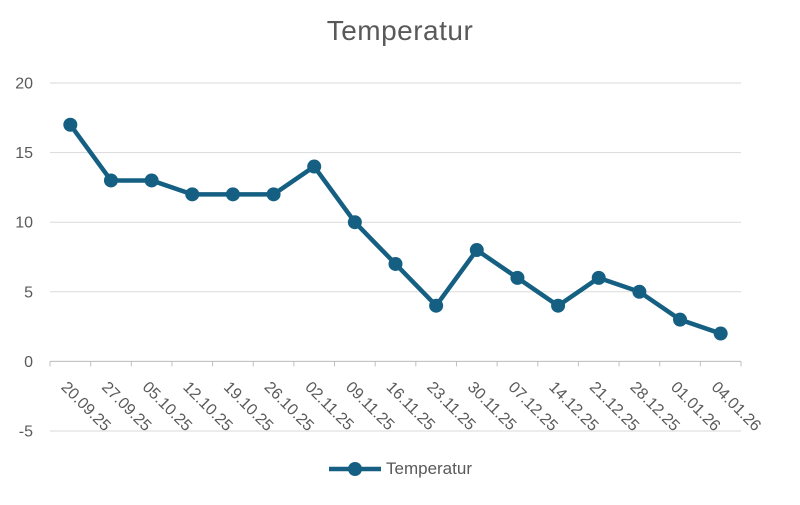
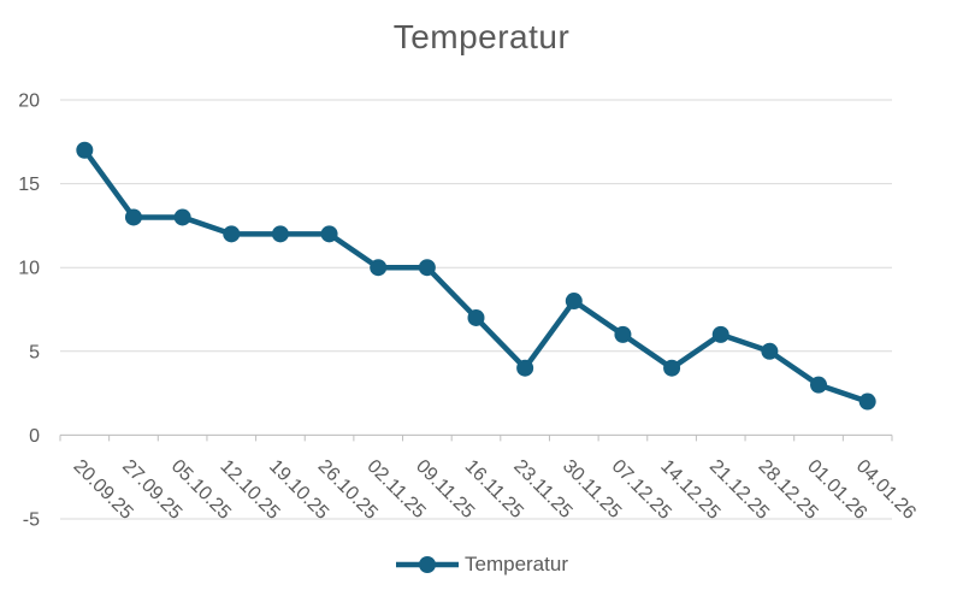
02.11.25: 14 -> 10
